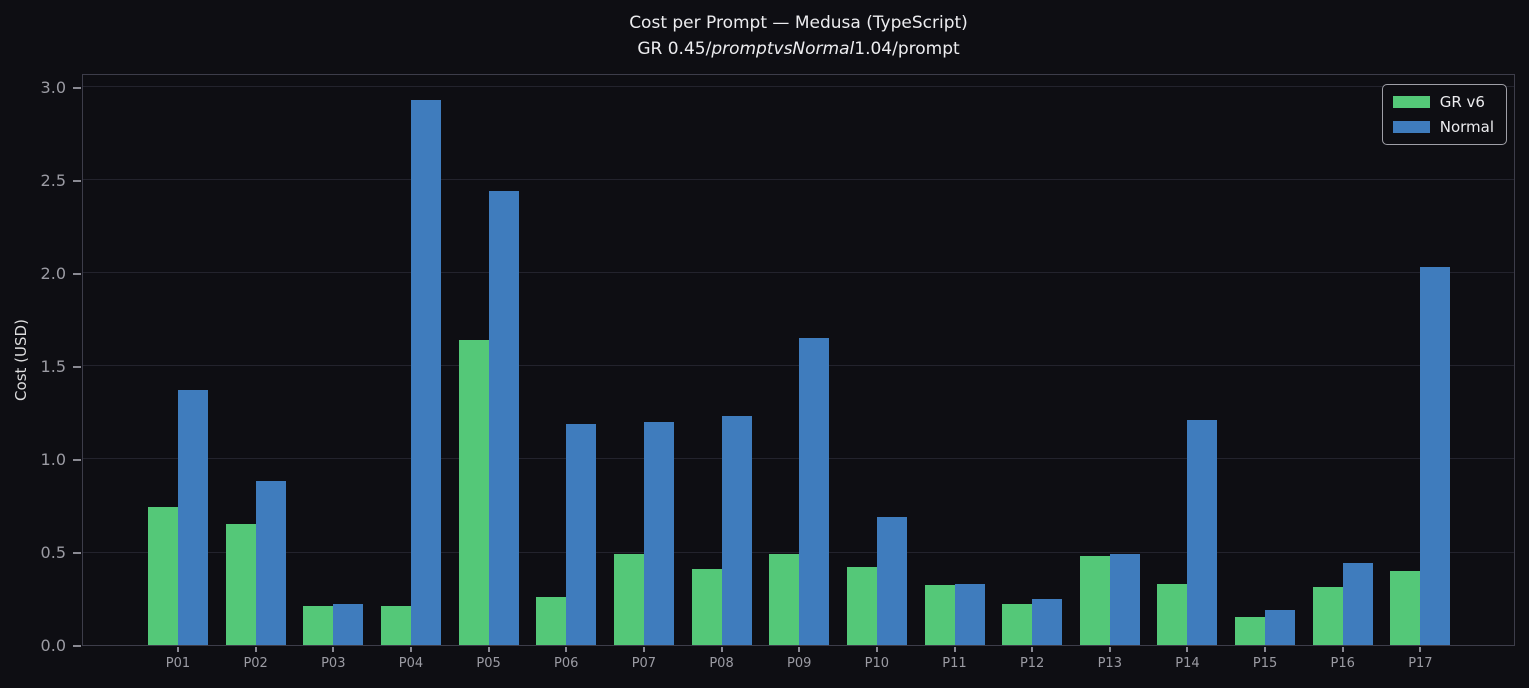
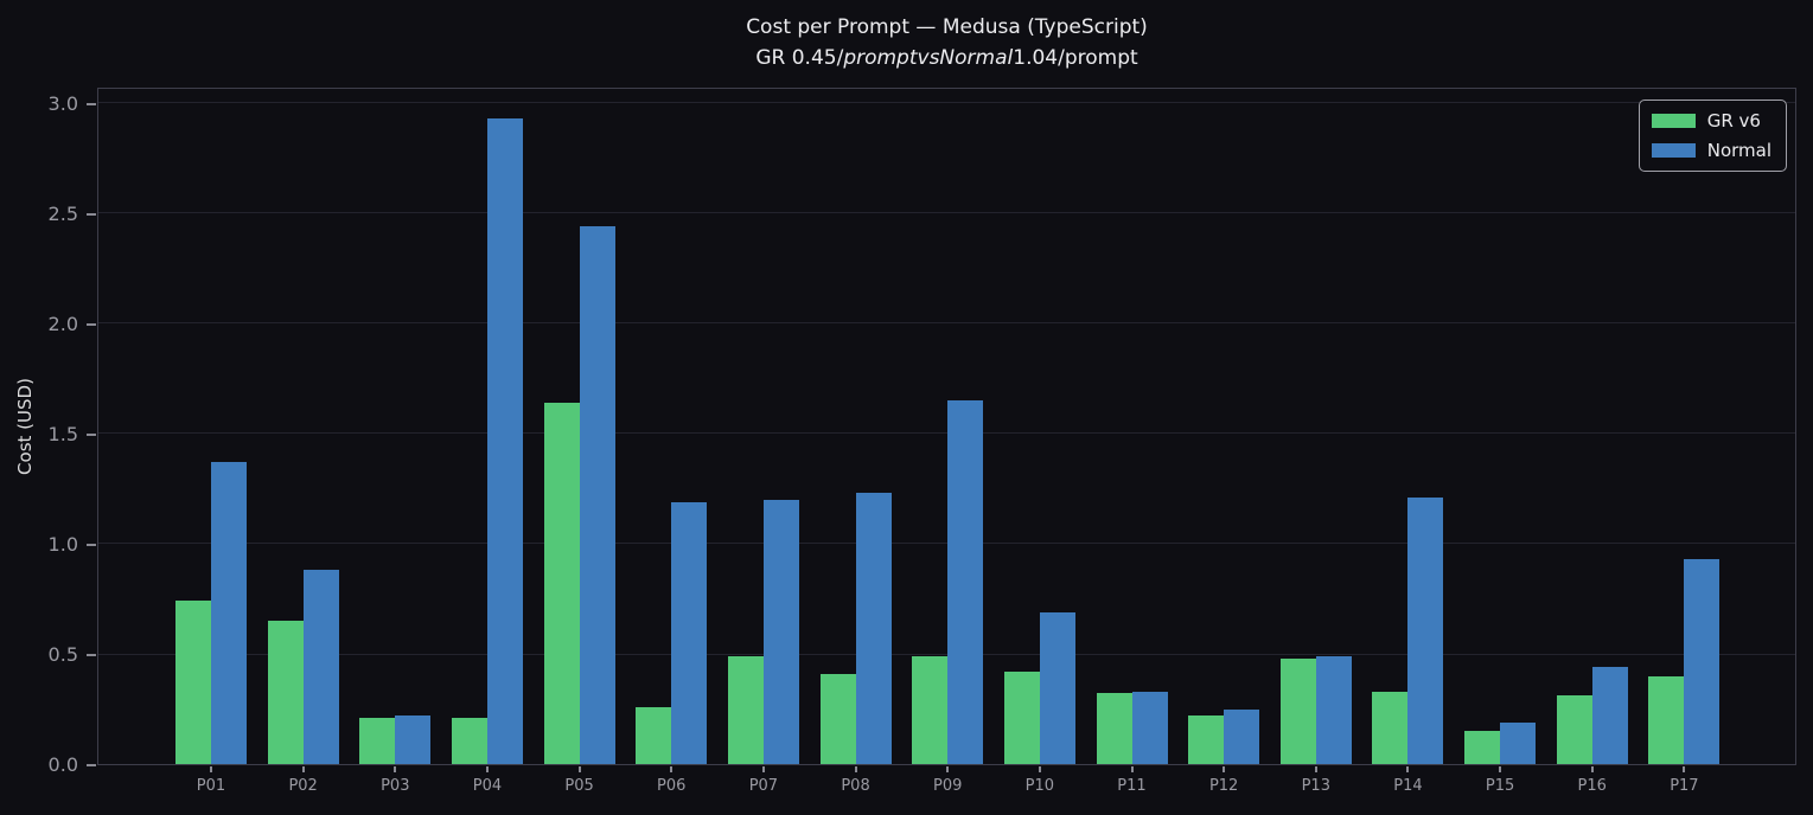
Normal/P17: 2.03 -> 0.93
